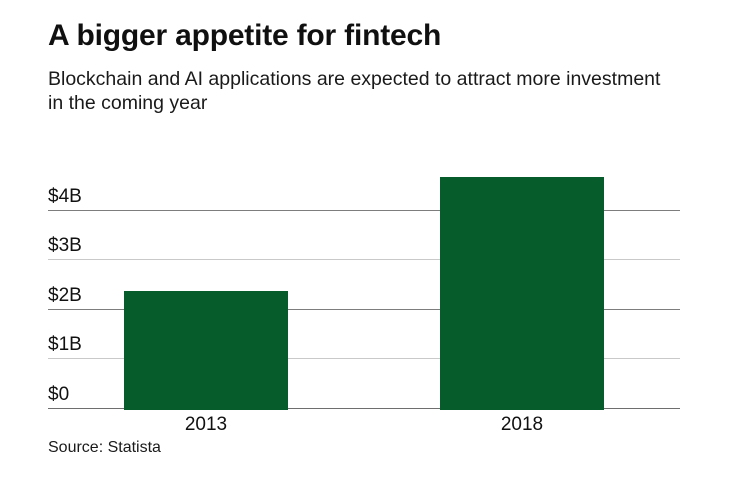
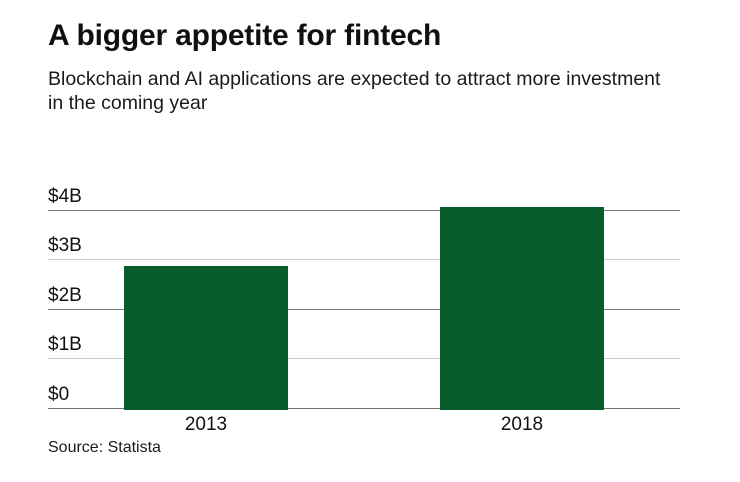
2013: $2.4B -> $2.9B
2018: $4.7B -> $4.1B
